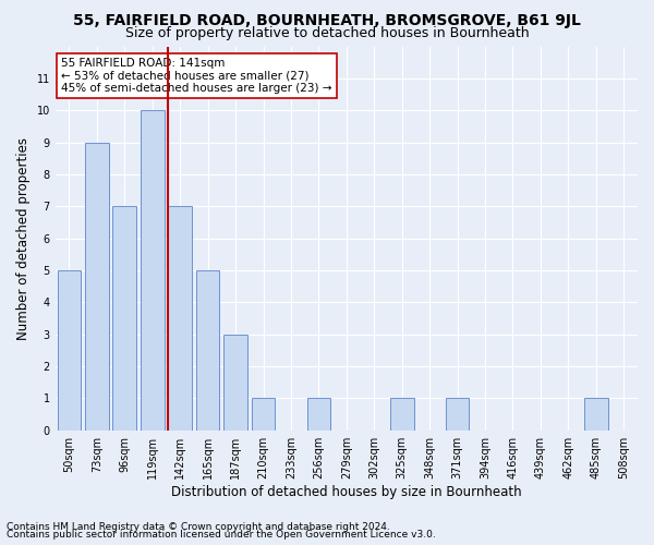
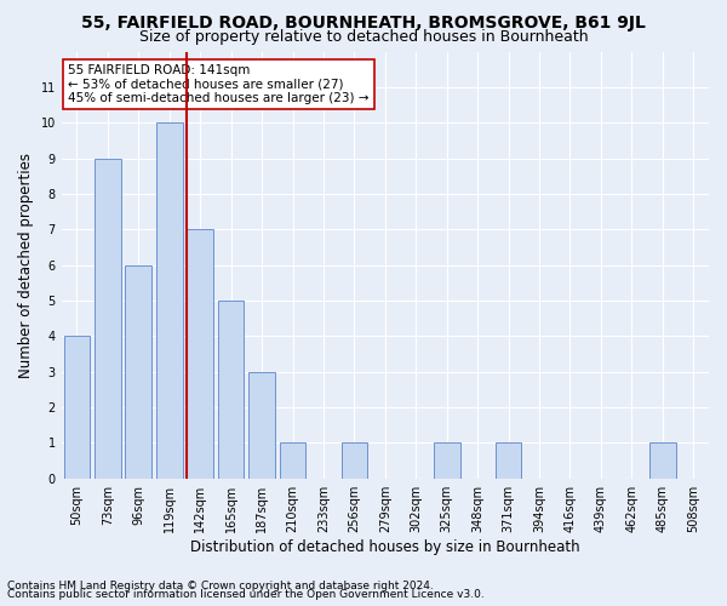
50sqm: 5 -> 4
96sqm: 7 -> 6
